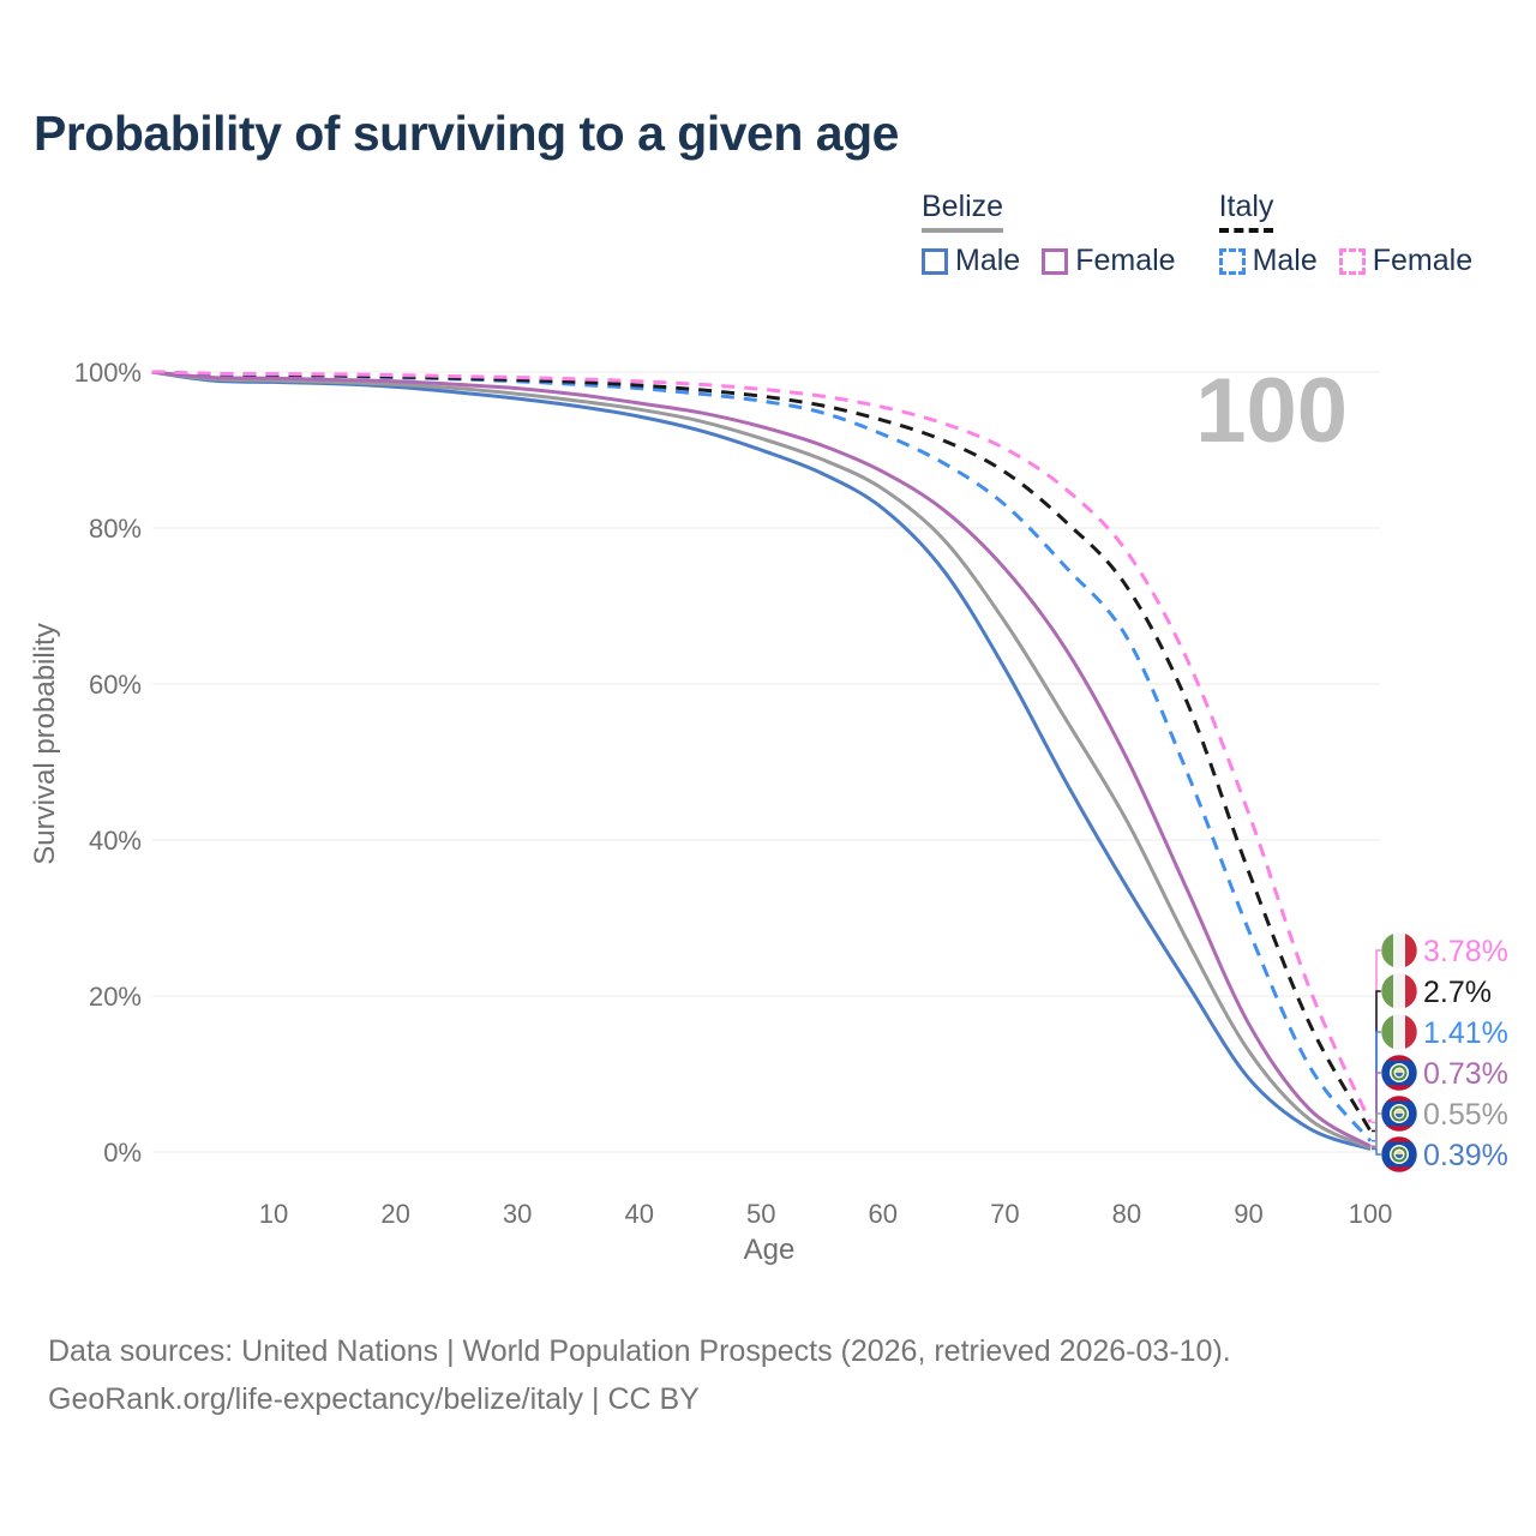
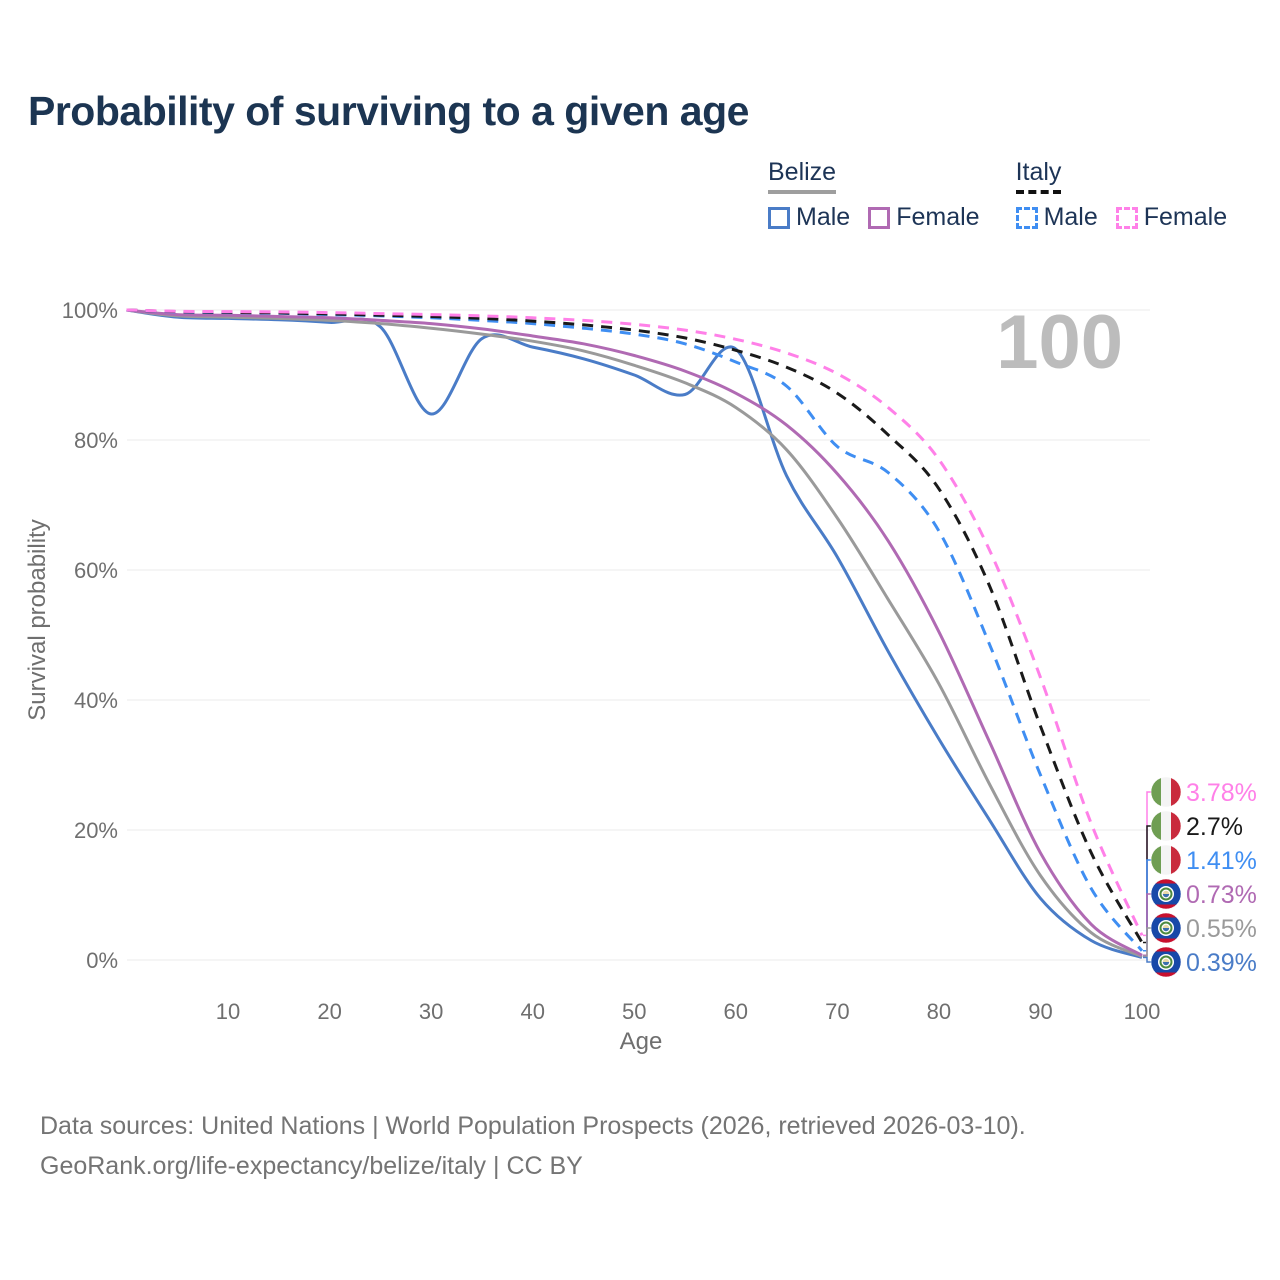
Belize Male/30: 97% -> 84%
Belize Male/60: 82% -> 94%
Italy Male/70: 83% -> 79%
